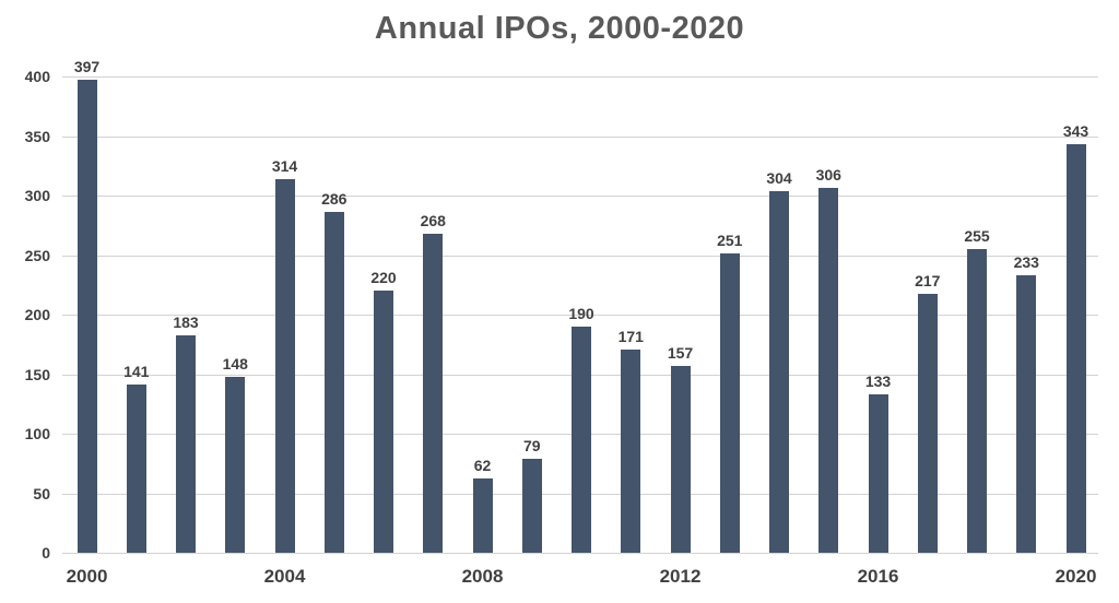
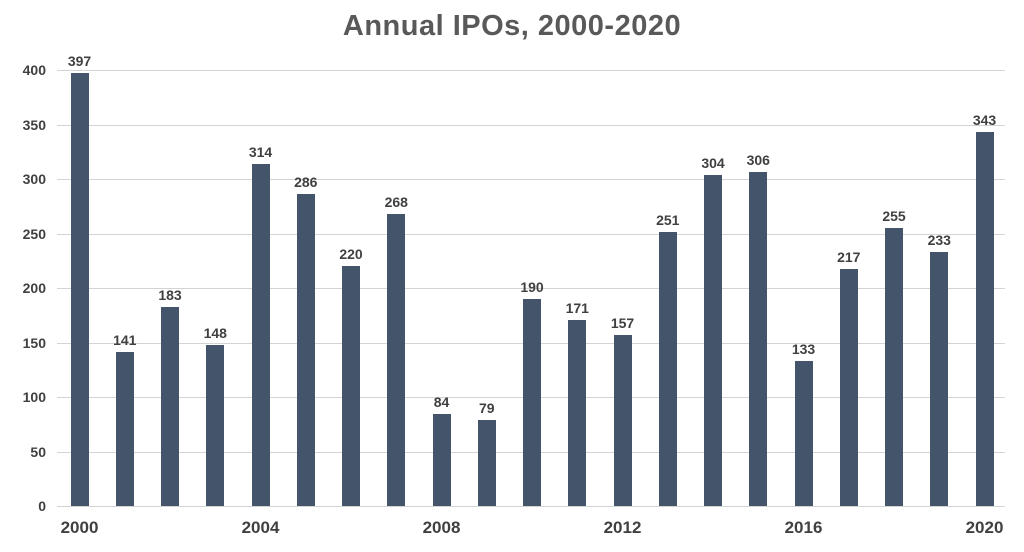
2008: 62 -> 84
